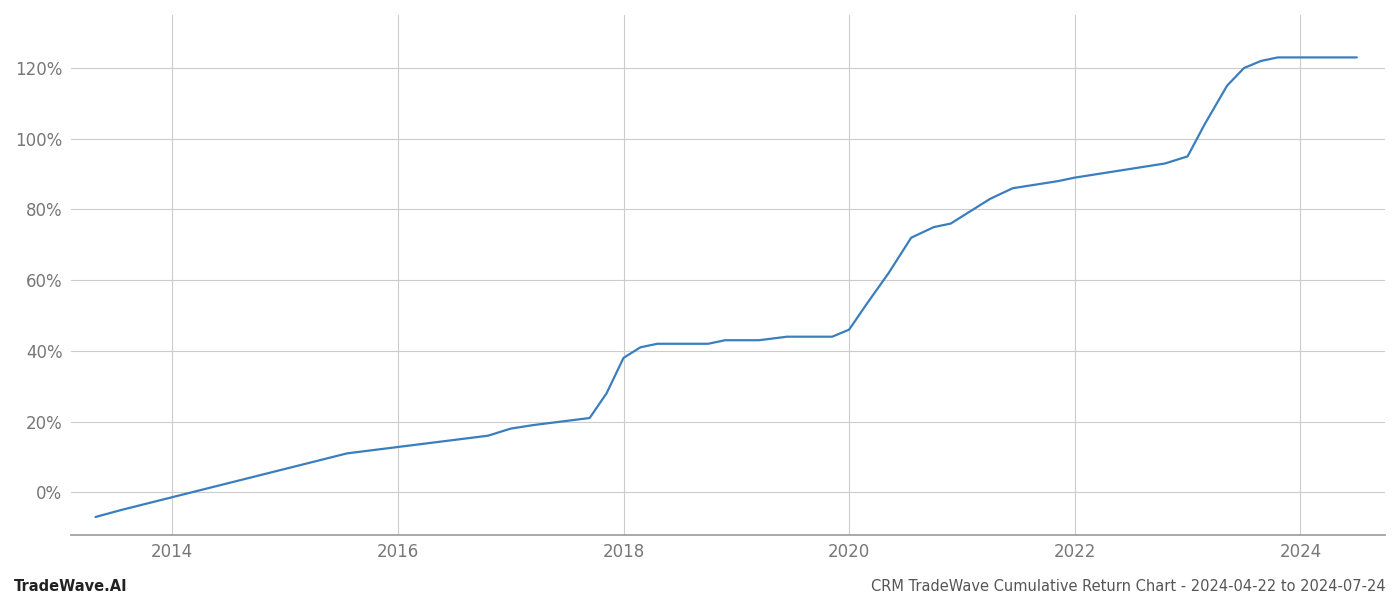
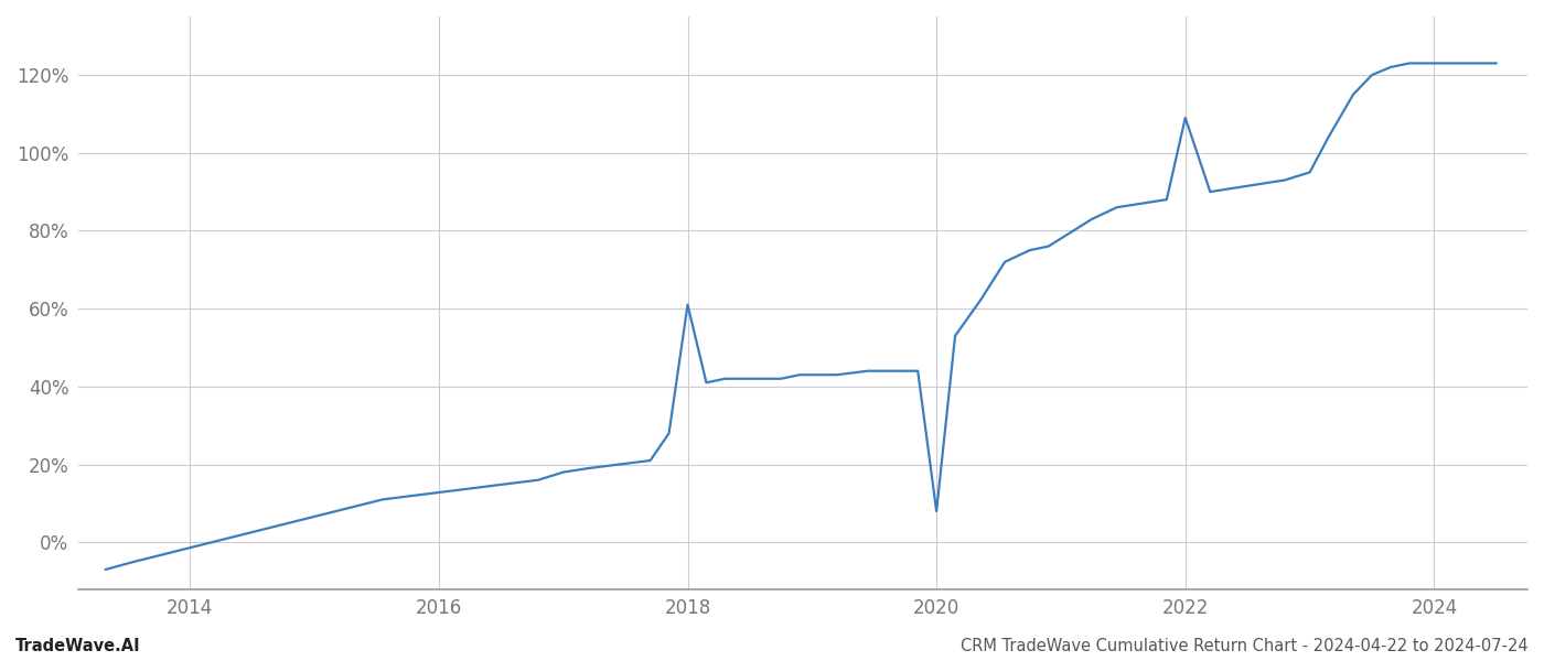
2018: 38% -> 61%
2020: 46% -> 8%
2022: 89% -> 109%
